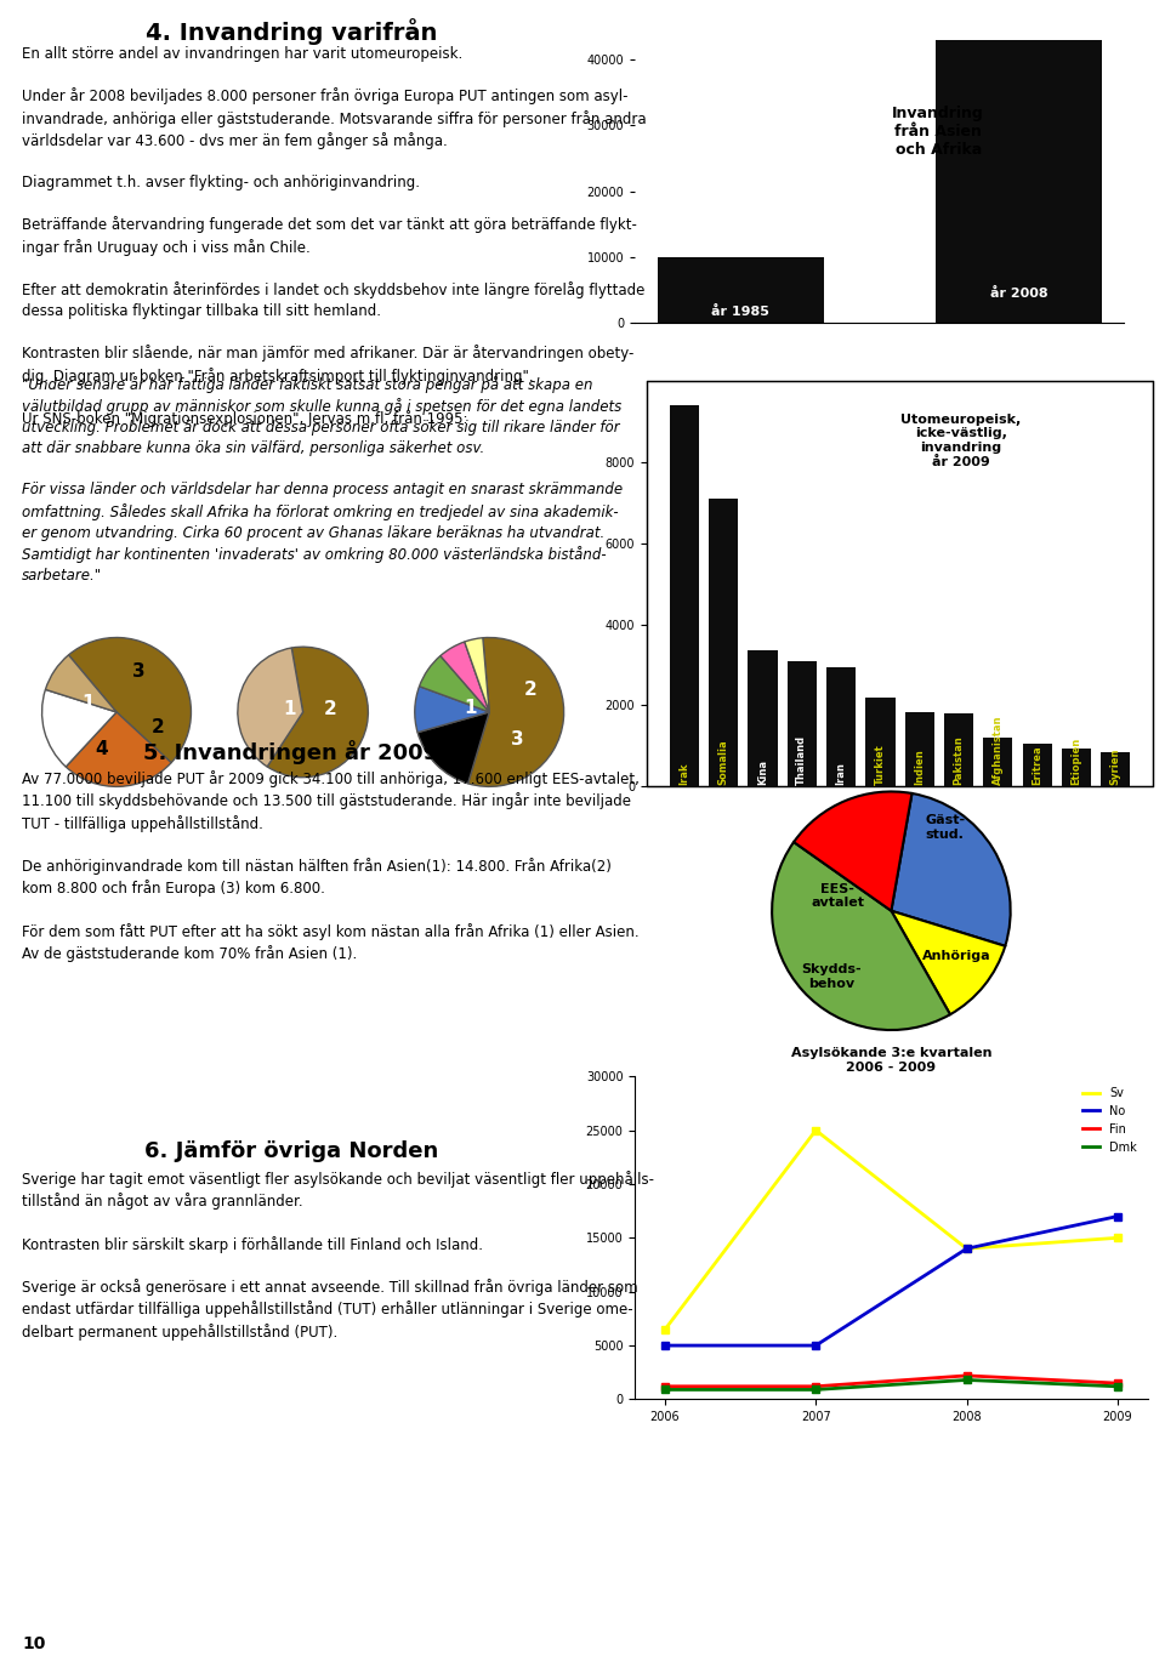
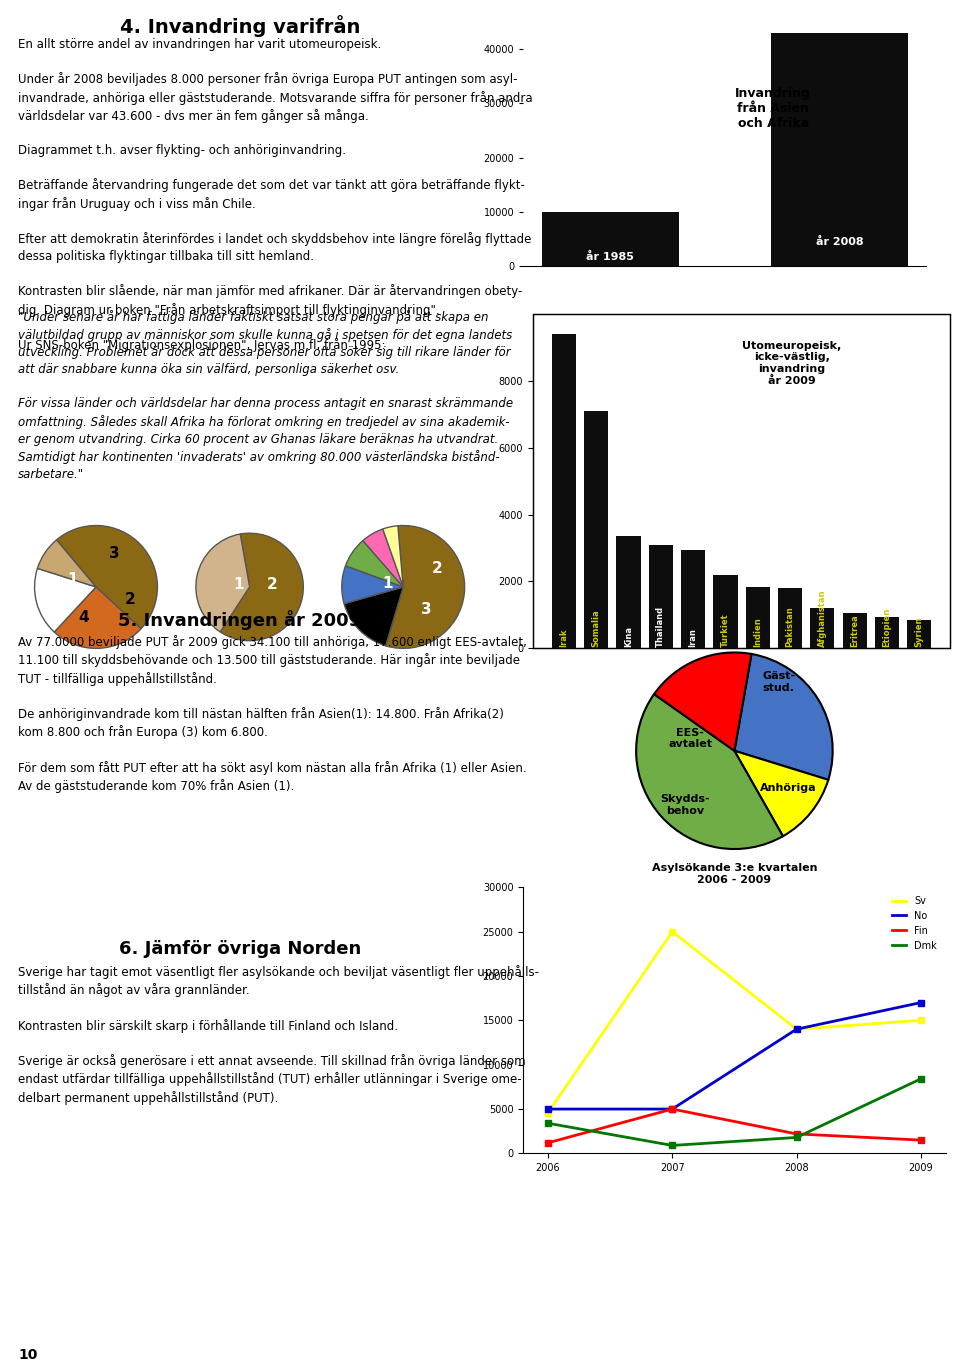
Asylsökande 3:e kvartalen 2006 - 2009/Sv/2006: 6500 -> 4600
Asylsökande 3:e kvartalen 2006 - 2009/Dmk/2006: 900 -> 3400
Asylsökande 3:e kvartalen 2006 - 2009/Fin/2007: 1200 -> 5000
Asylsökande 3:e kvartalen 2006 - 2009/Dmk/2009: 1200 -> 8400
